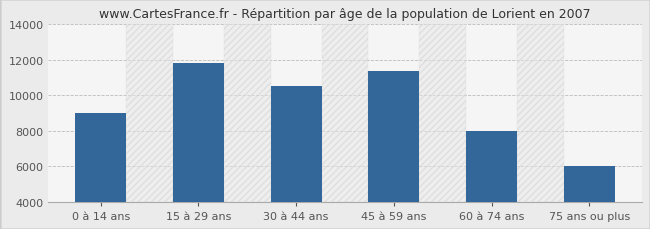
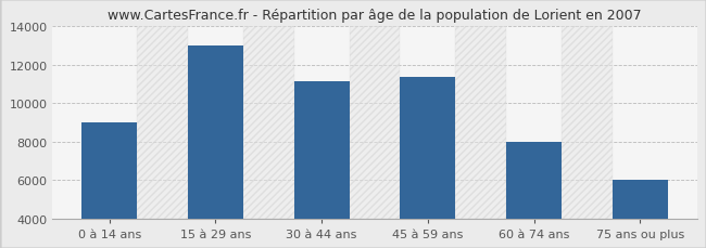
15 à 29 ans: 11800 -> 13000
30 à 44 ans: 10500 -> 11200
